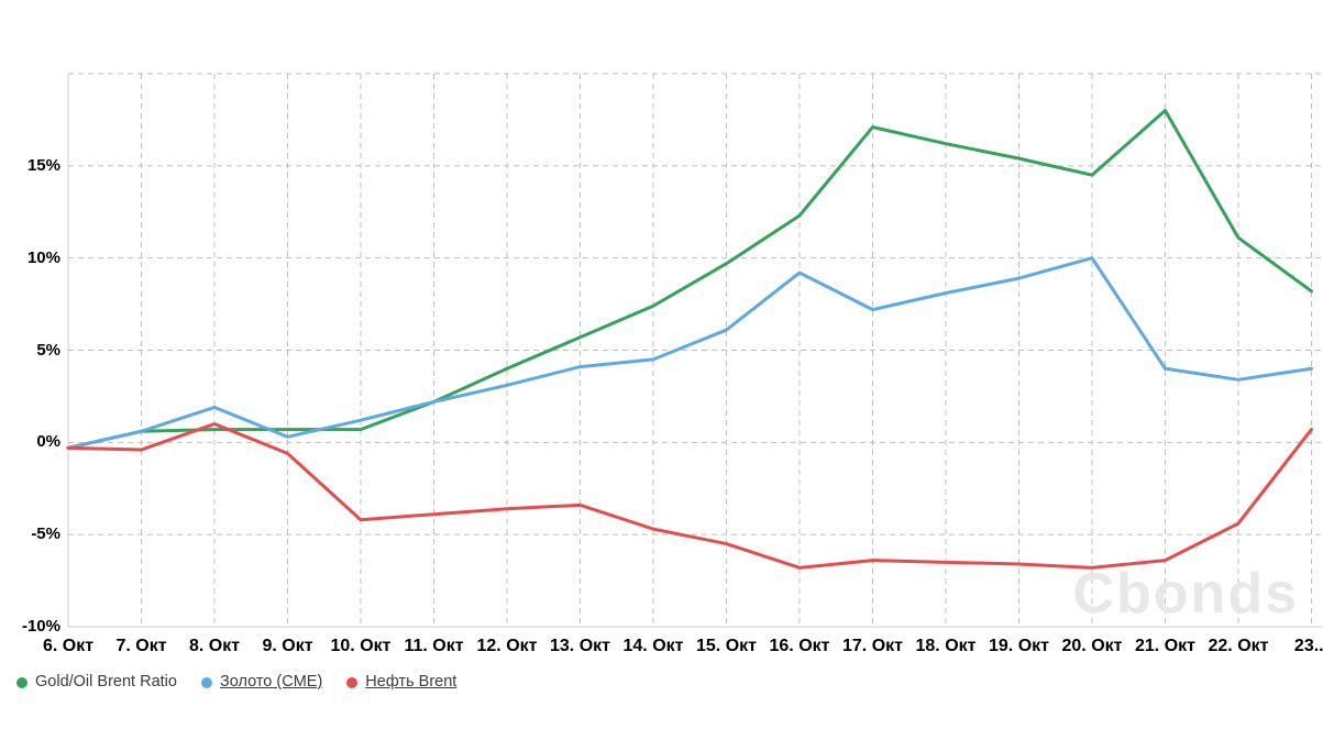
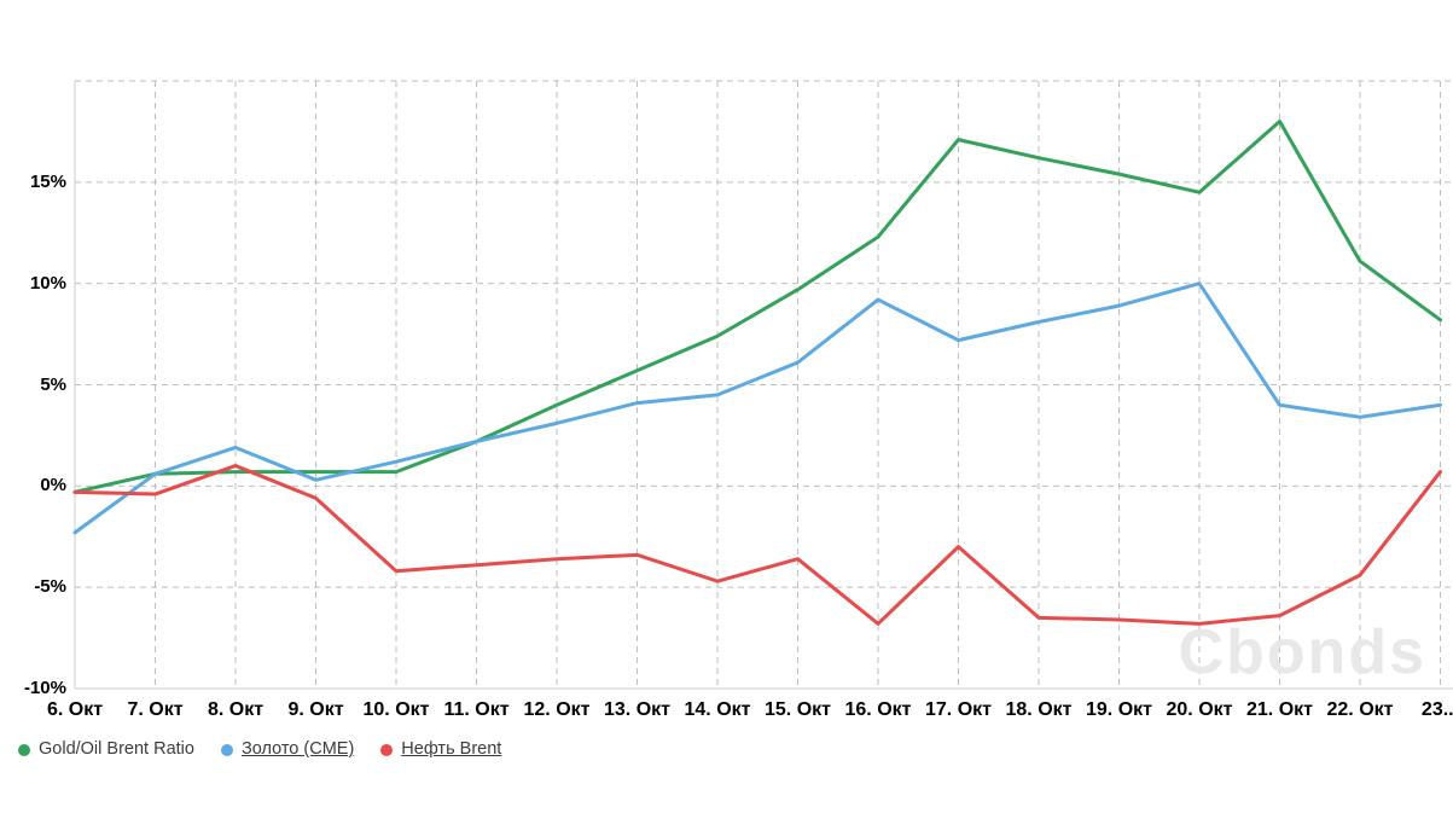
Золото (CME)/6. Окт: -0.3% -> -2.3%
Нефть Brent/15. Окт: -5.5% -> -3.6%
Нефть Brent/17. Окт: -6.4% -> -3.0%
